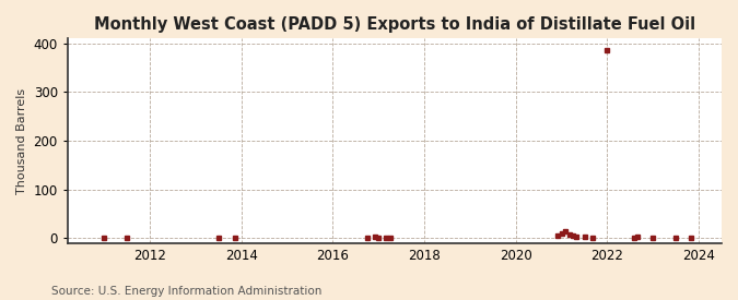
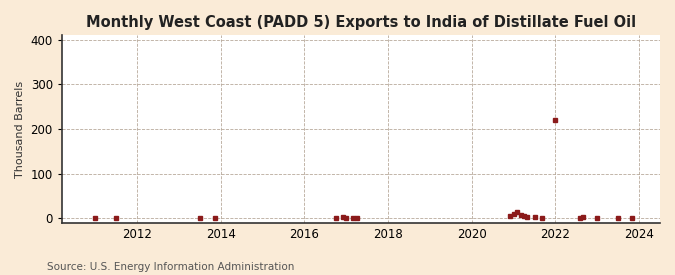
2022: 385 -> 220
